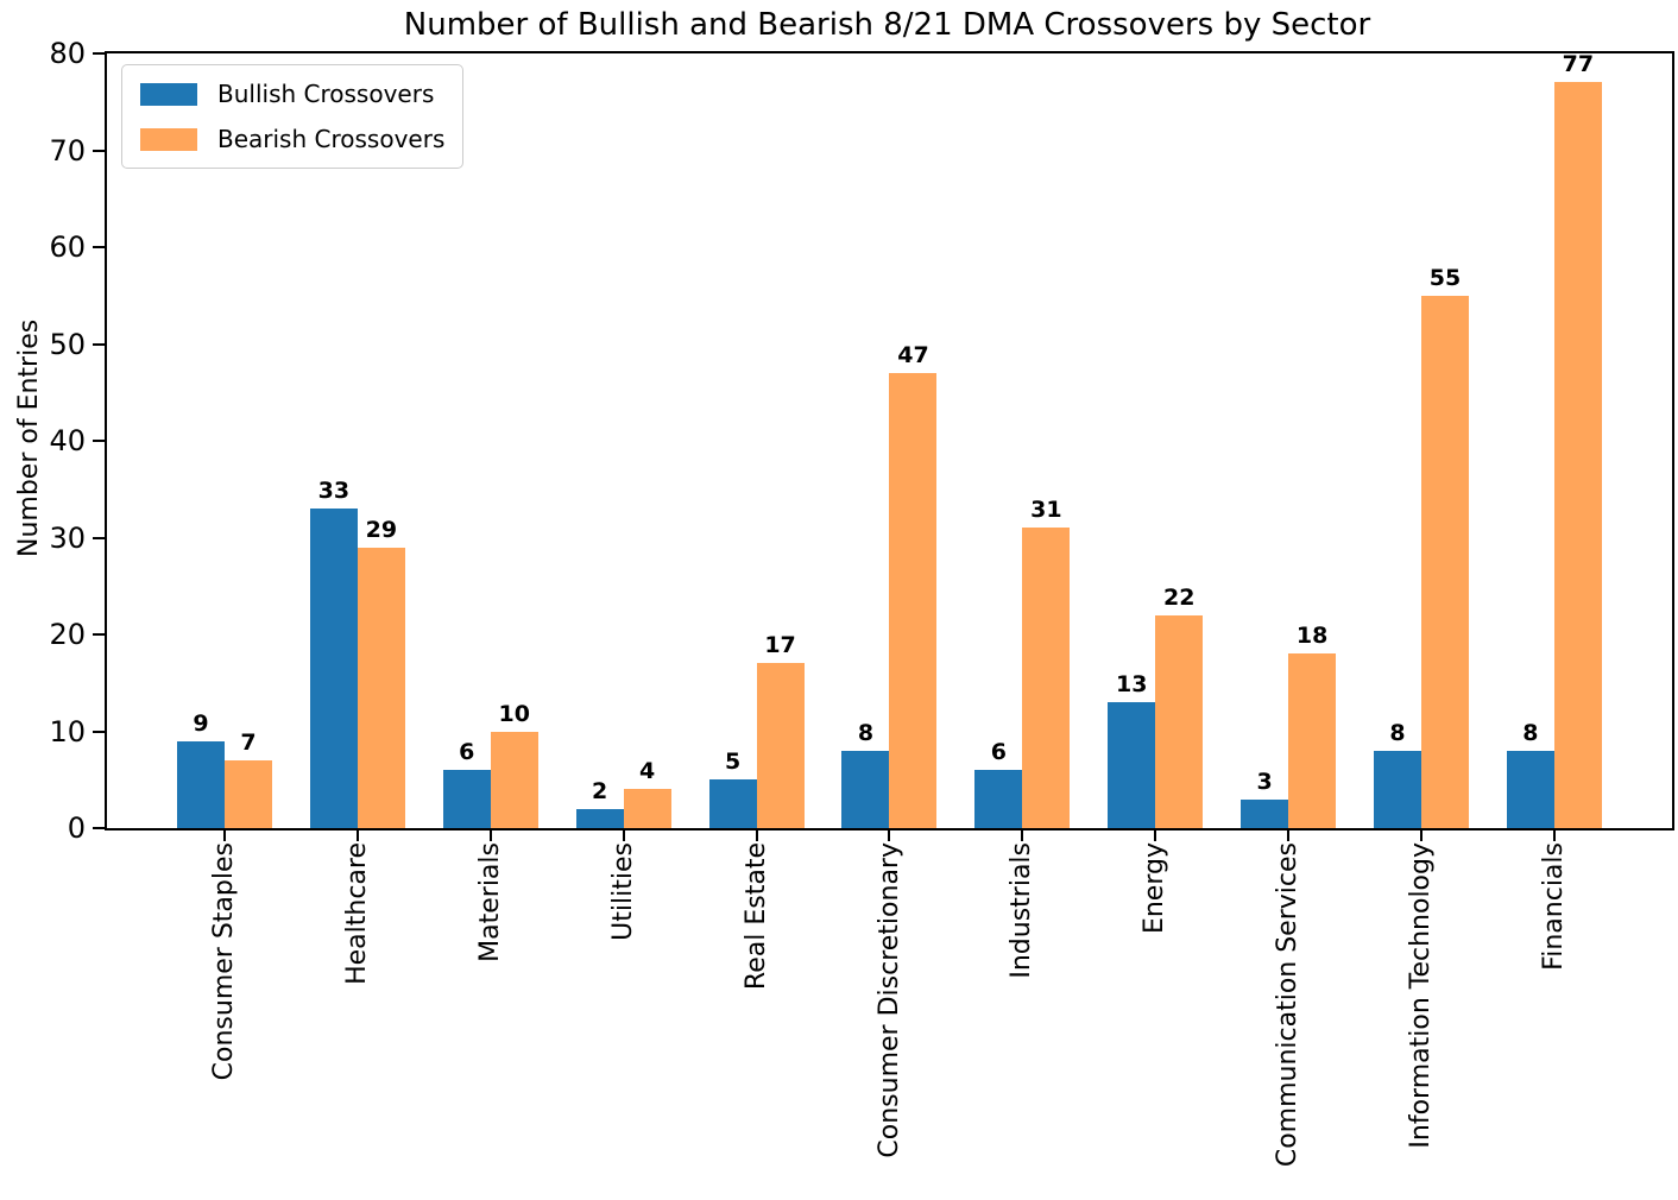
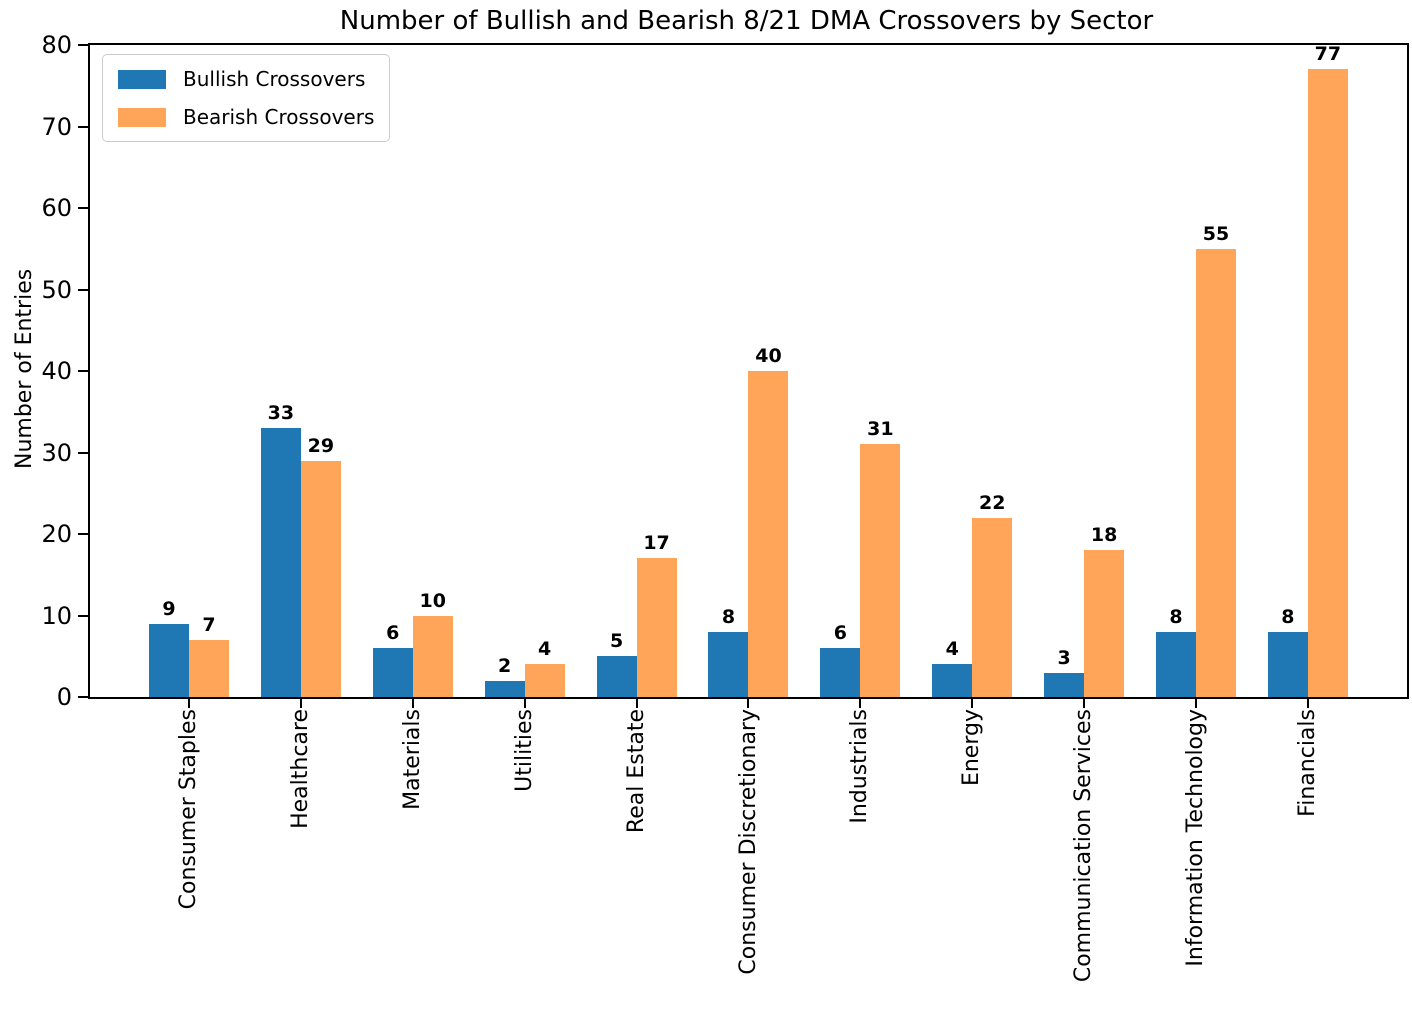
Bearish Crossovers/Consumer Discretionary: 47 -> 40
Bullish Crossovers/Energy: 13 -> 4
